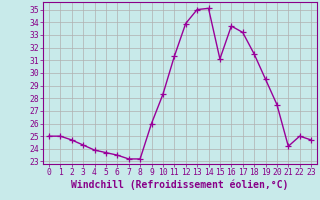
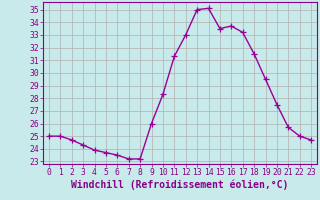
12: 33.9 -> 33.0
15: 31.1 -> 33.5
21: 24.2 -> 25.7
